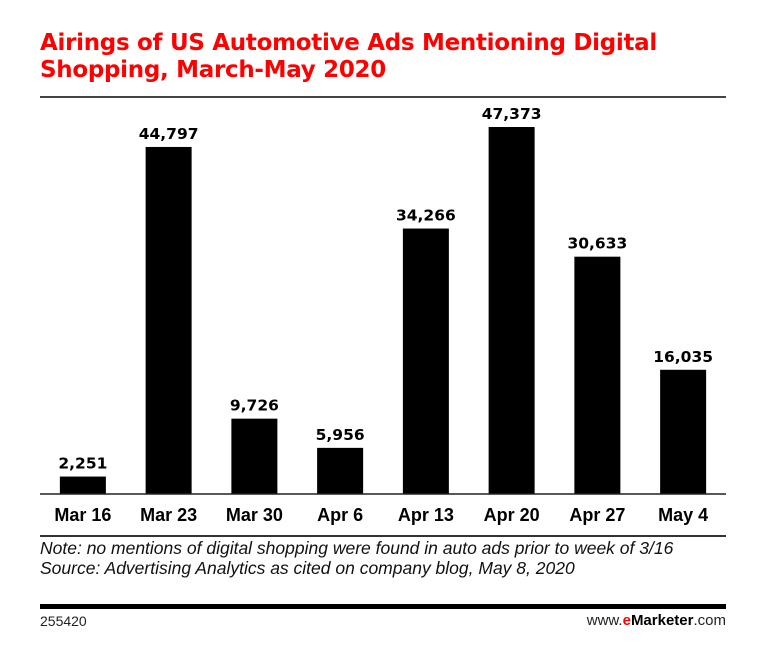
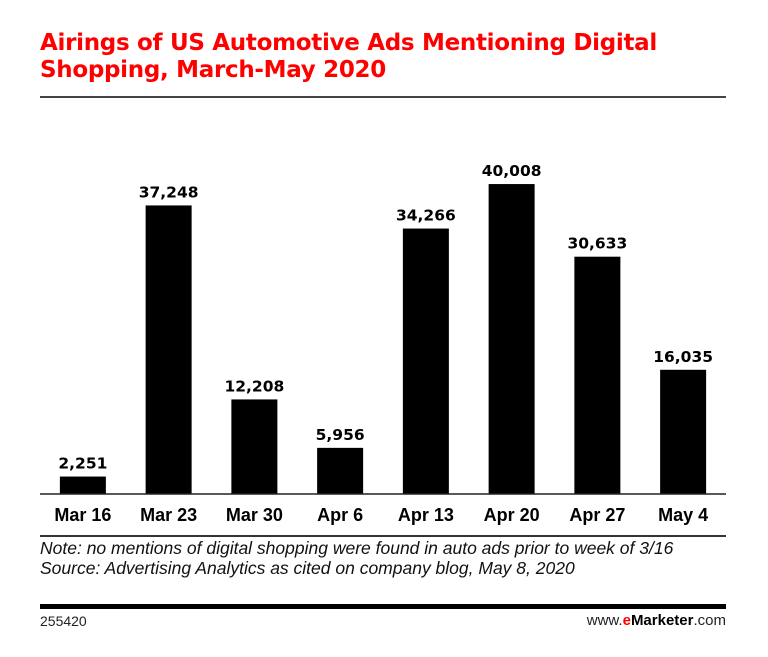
Mar 23: 44,797 -> 37,248
Mar 30: 9,726 -> 12,208
Apr 20: 47,373 -> 40,008
